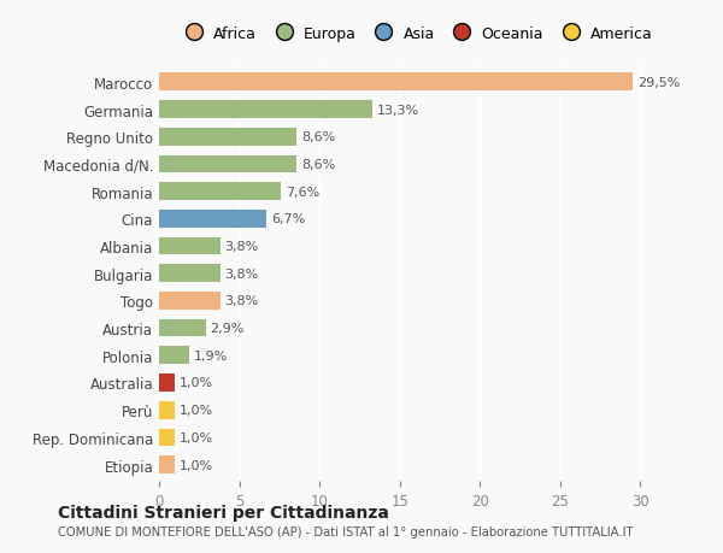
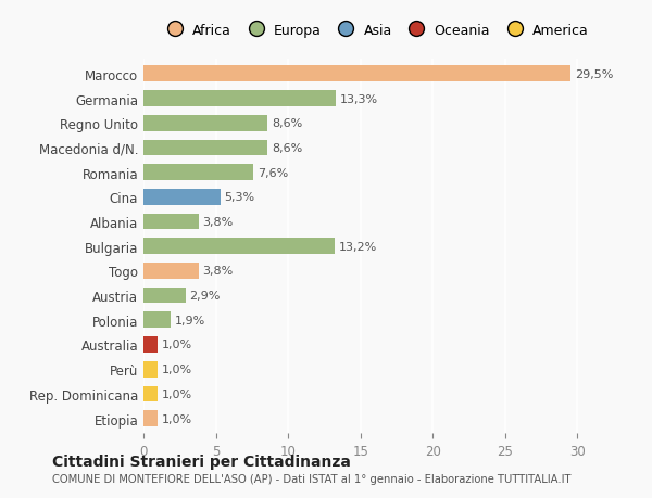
Cina: 6,7% -> 5,3%
Bulgaria: 3,8% -> 13,2%
